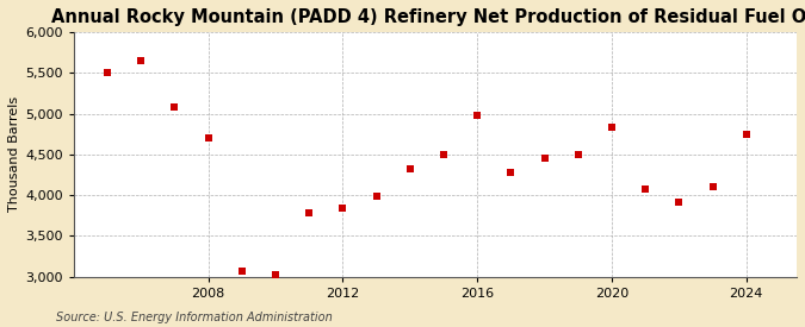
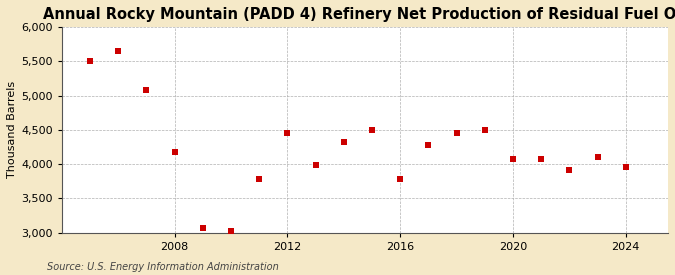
2008: 4,700 -> 4,170
2012: 3,840 -> 4,460
2016: 4,980 -> 3,780
2020: 4,840 -> 4,080
2024: 4,740 -> 3,960
